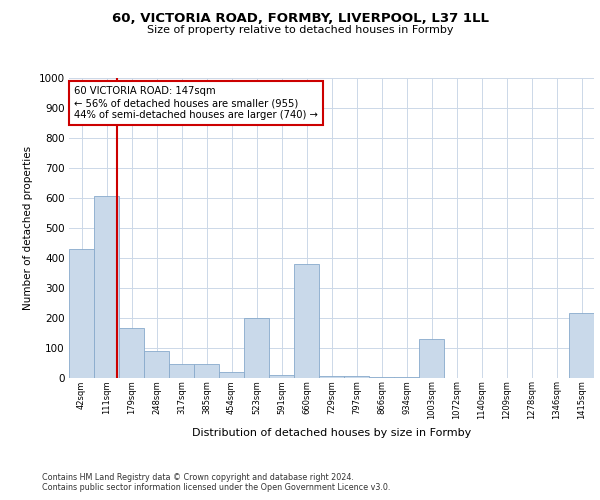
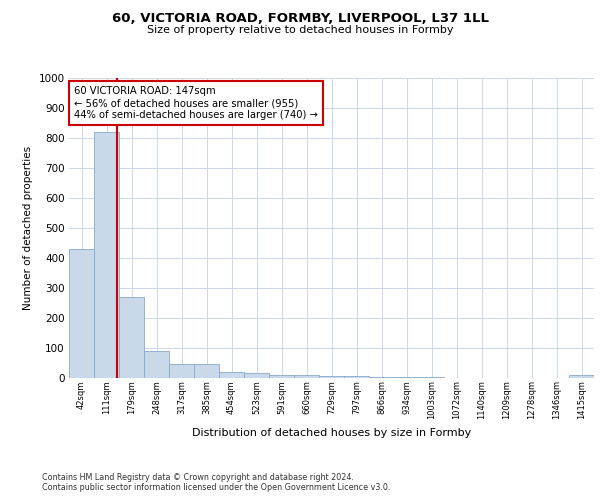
111sqm: 605 -> 820
179sqm: 165 -> 270
523sqm: 200 -> 15
660sqm: 380 -> 8
1003sqm: 130 -> 2
1415sqm: 215 -> 8
